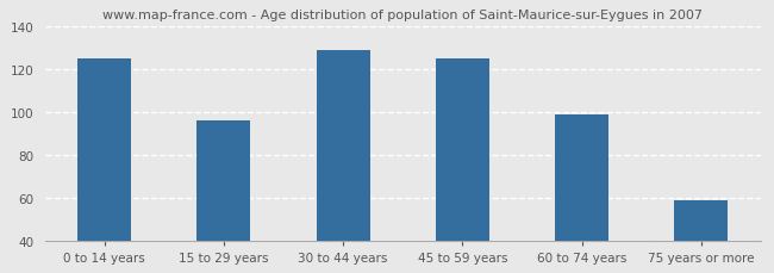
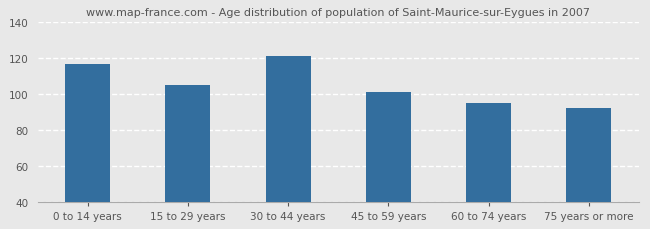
0 to 14 years: 125 -> 117
15 to 29 years: 96 -> 105
30 to 44 years: 129 -> 121
45 to 59 years: 125 -> 101
60 to 74 years: 99 -> 95
75 years or more: 59 -> 92
